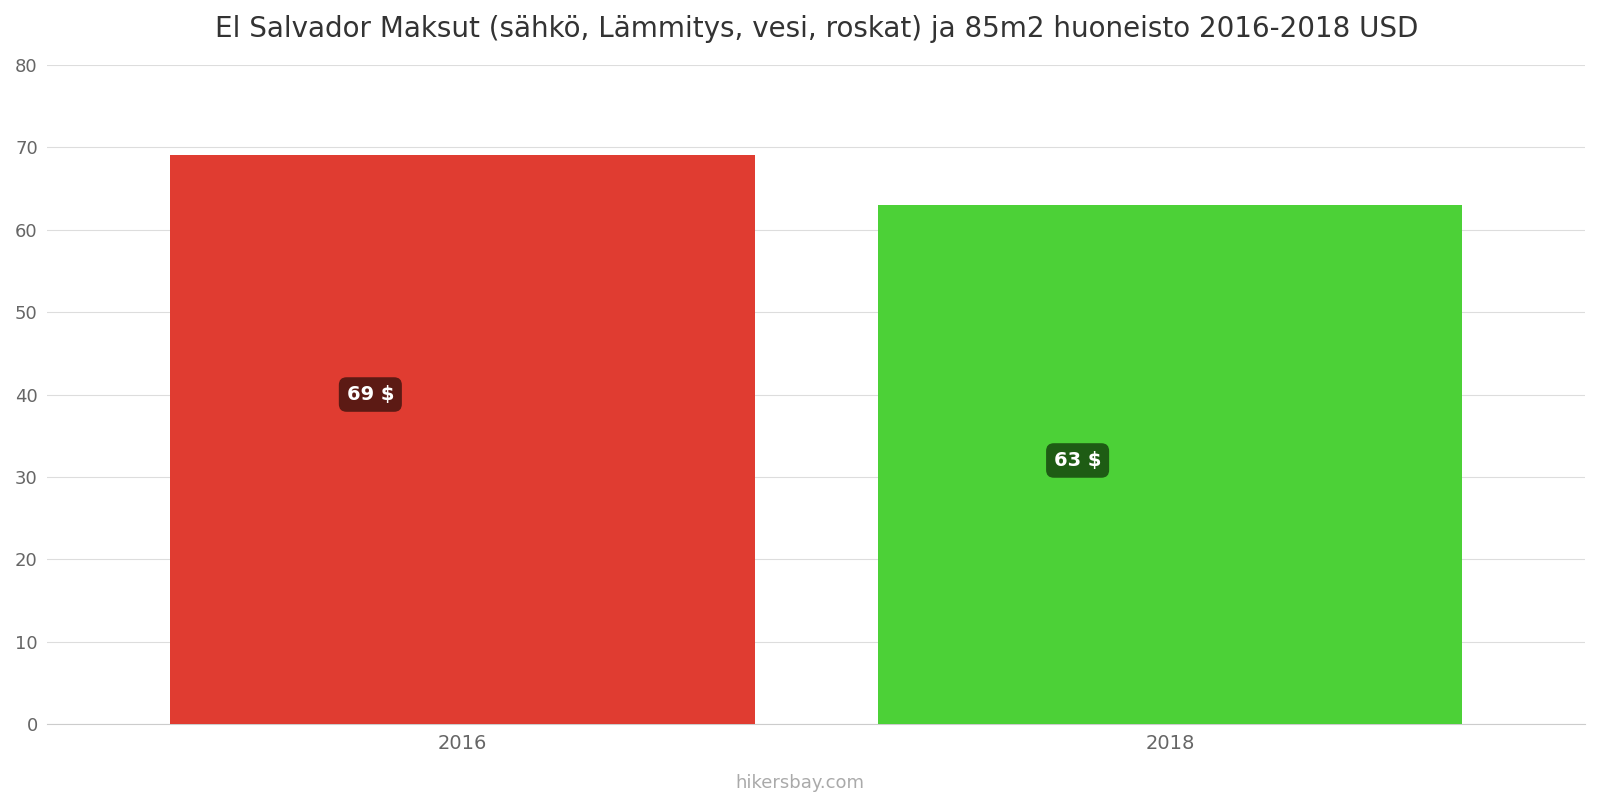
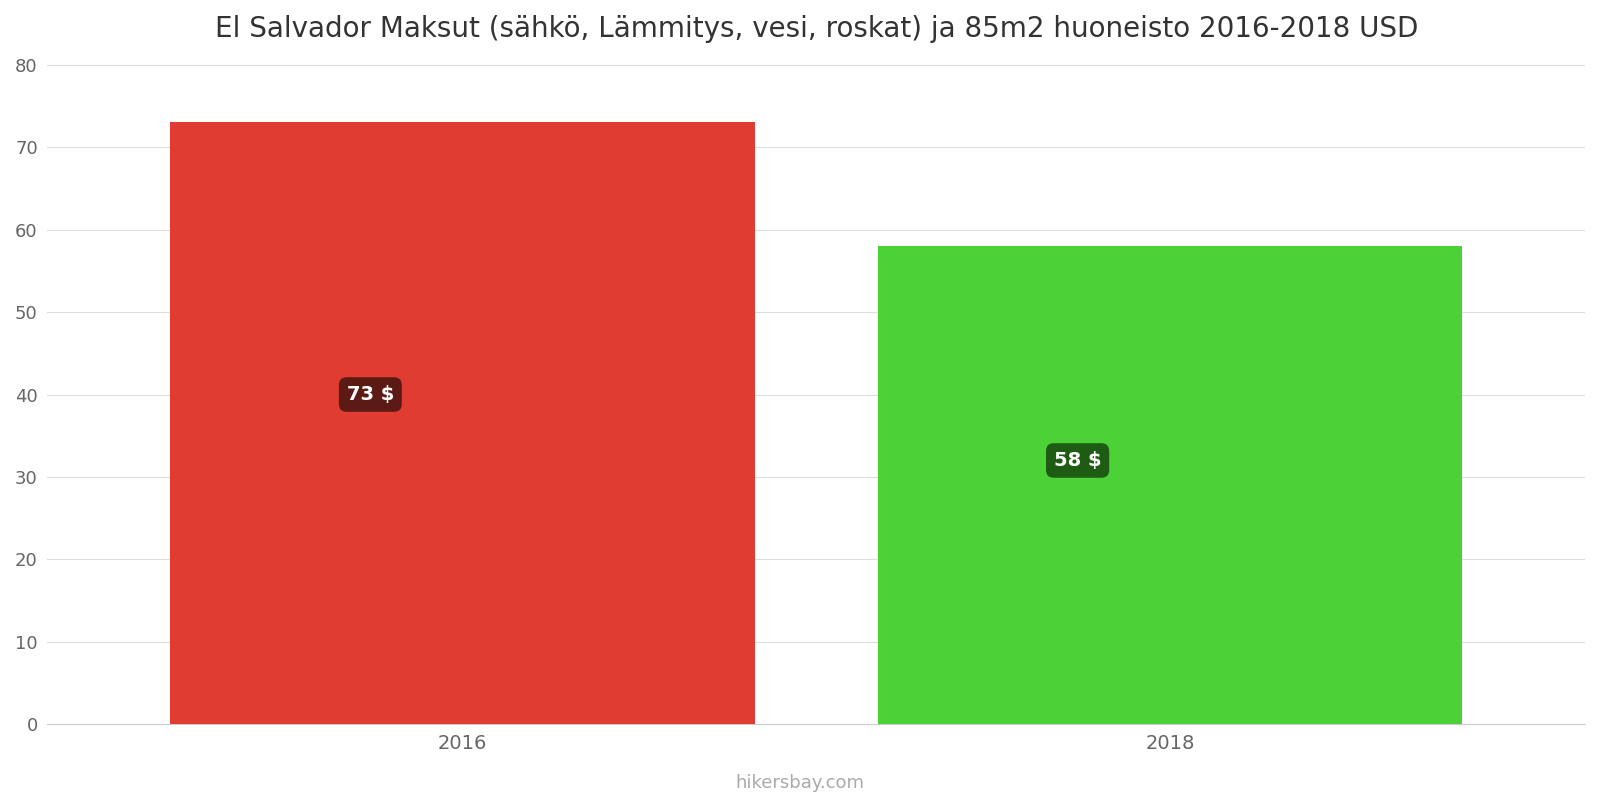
2016: 69 -> 73
2018: 63 -> 58
